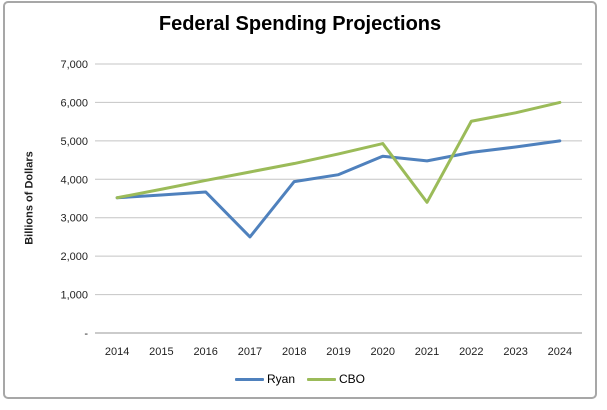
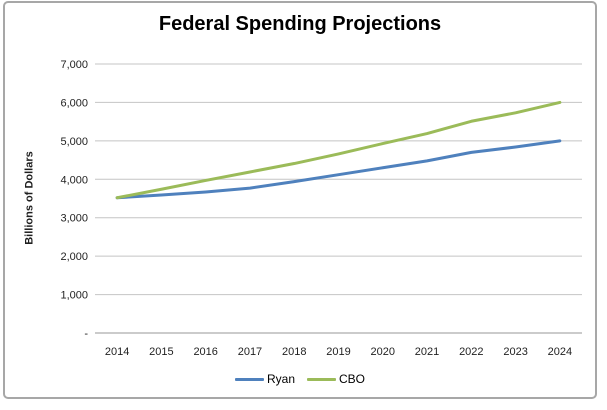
Ryan/2017: 2500 -> 3800
Ryan/2020: 4600 -> 4300
CBO/2021: 3400 -> 5200
